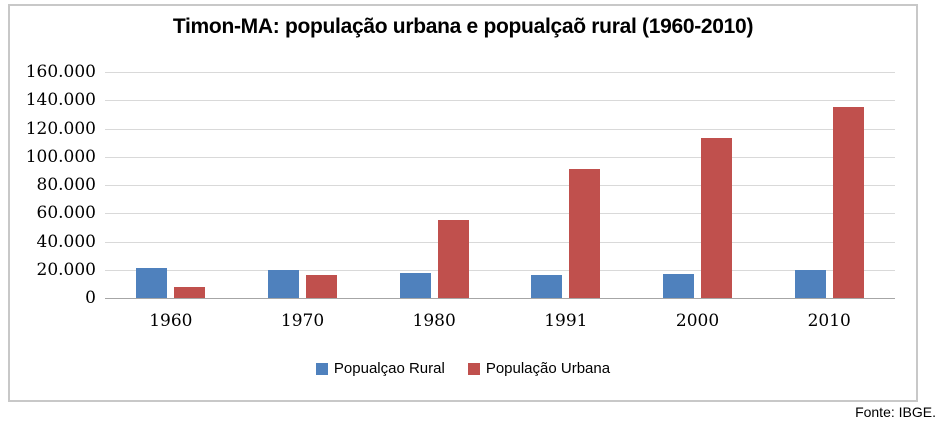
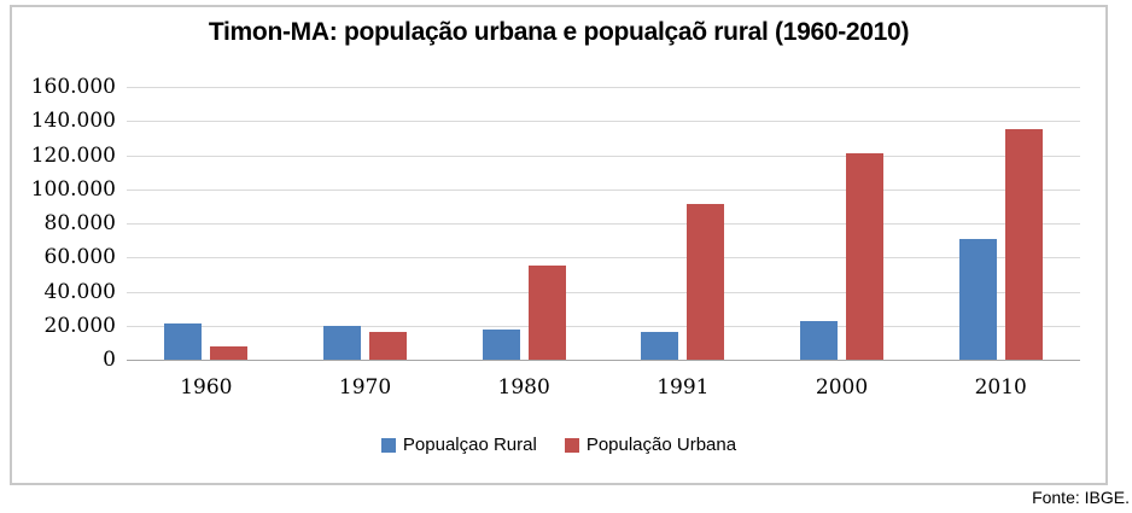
Popualçao Rural/2000: 17000 -> 23000
População Urbana/2000: 113000 -> 121000
Popualçao Rural/2010: 20000 -> 71000
